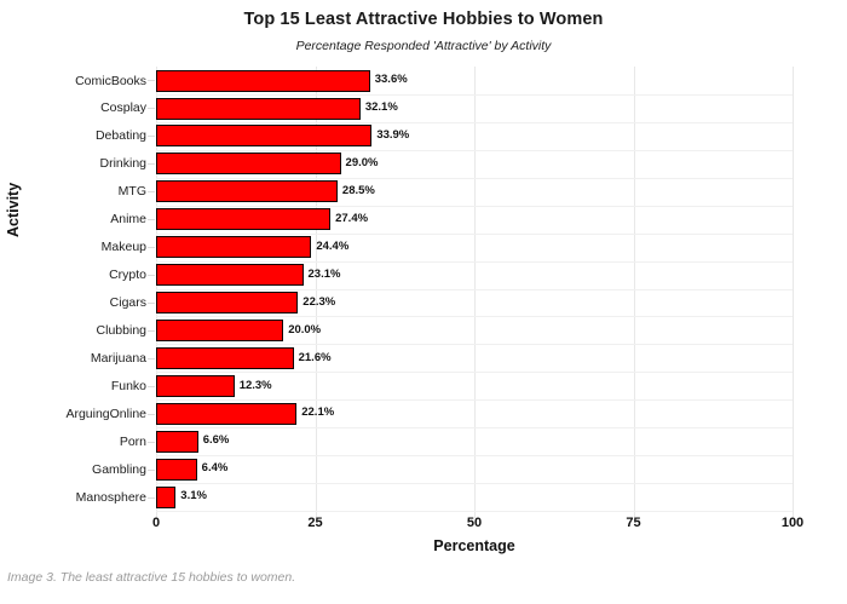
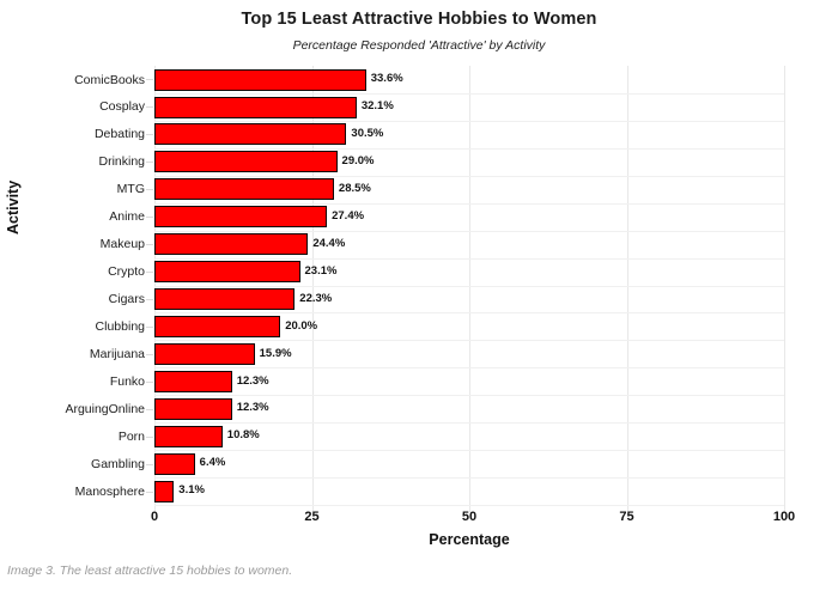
Debating: 33.9% -> 30.5%
Marijuana: 21.6% -> 15.9%
ArguingOnline: 22.1% -> 12.3%
Porn: 6.6% -> 10.8%
